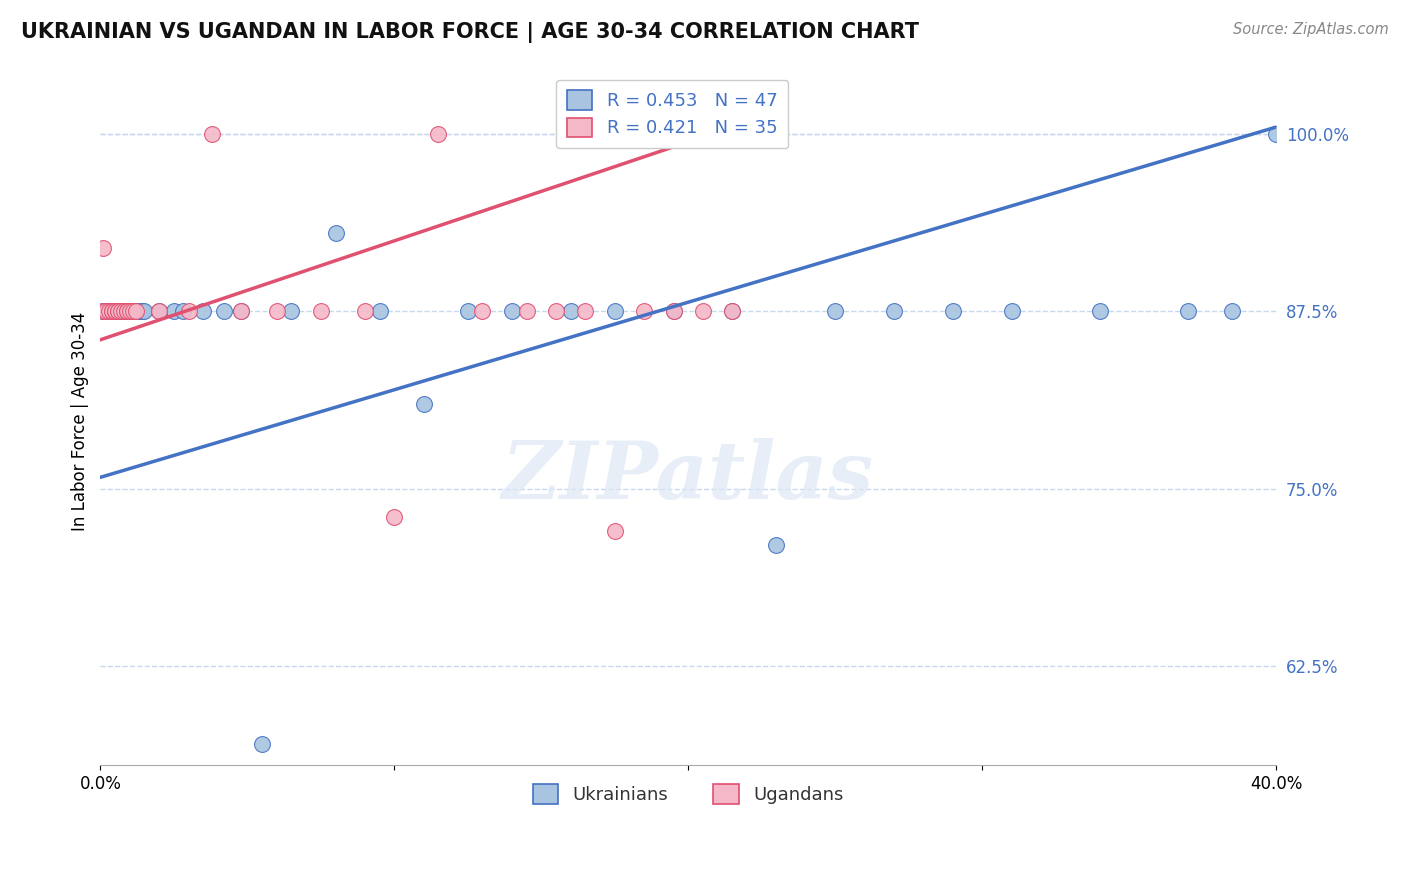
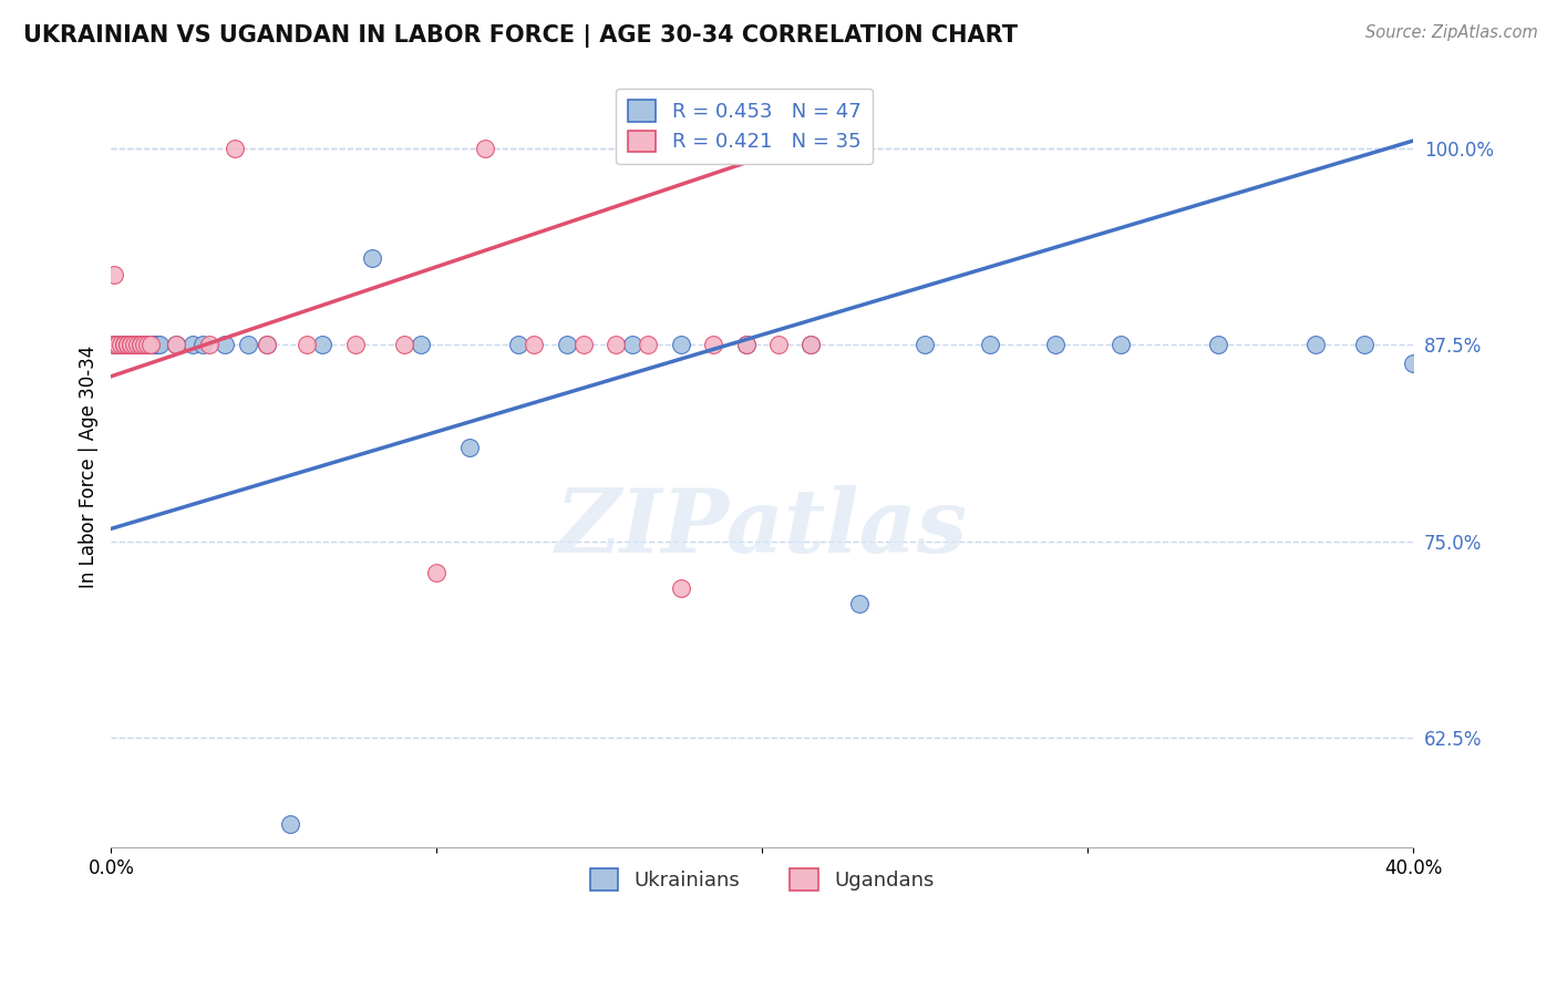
Ukrainians/40.0%: 100.0% -> 86.3%
